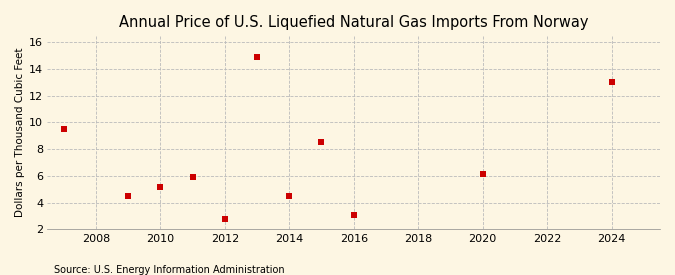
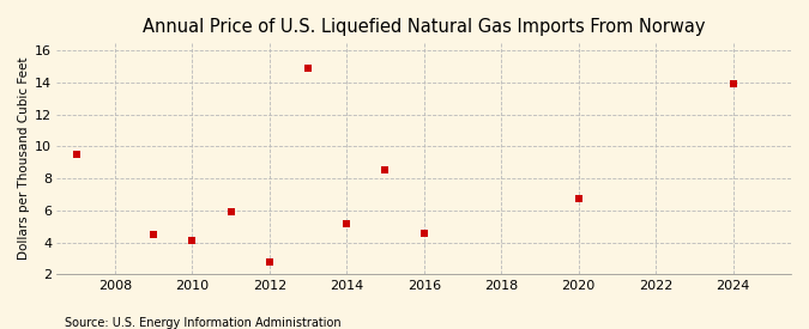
2010: 5.2 -> 4.1
2014: 4.5 -> 5.2
2016: 3.1 -> 4.6
2020: 6.1 -> 6.7
2024: 13.0 -> 13.9
